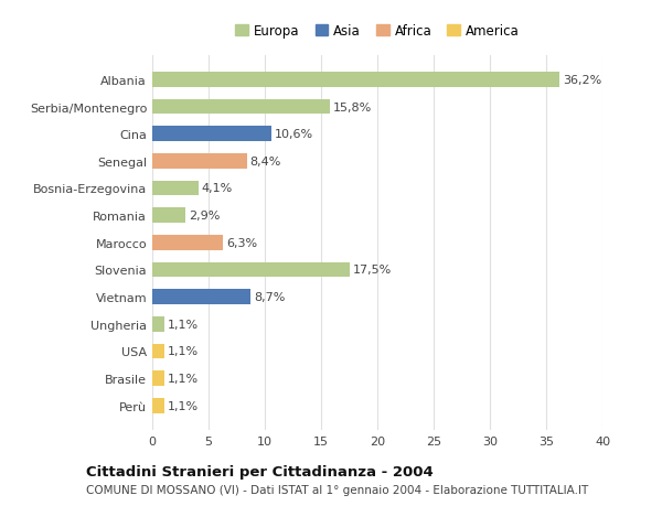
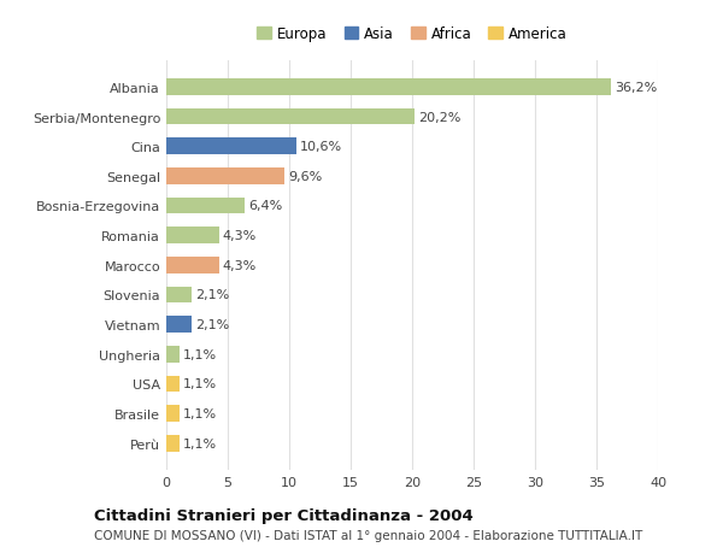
Serbia/Montenegro: 15,8% -> 20,2%
Senegal: 8,4% -> 9,6%
Bosnia-Erzegovina: 4,1% -> 6,4%
Romania: 2,9% -> 4,3%
Marocco: 6,3% -> 4,3%
Slovenia: 17,5% -> 2,1%
Vietnam: 8,7% -> 2,1%
